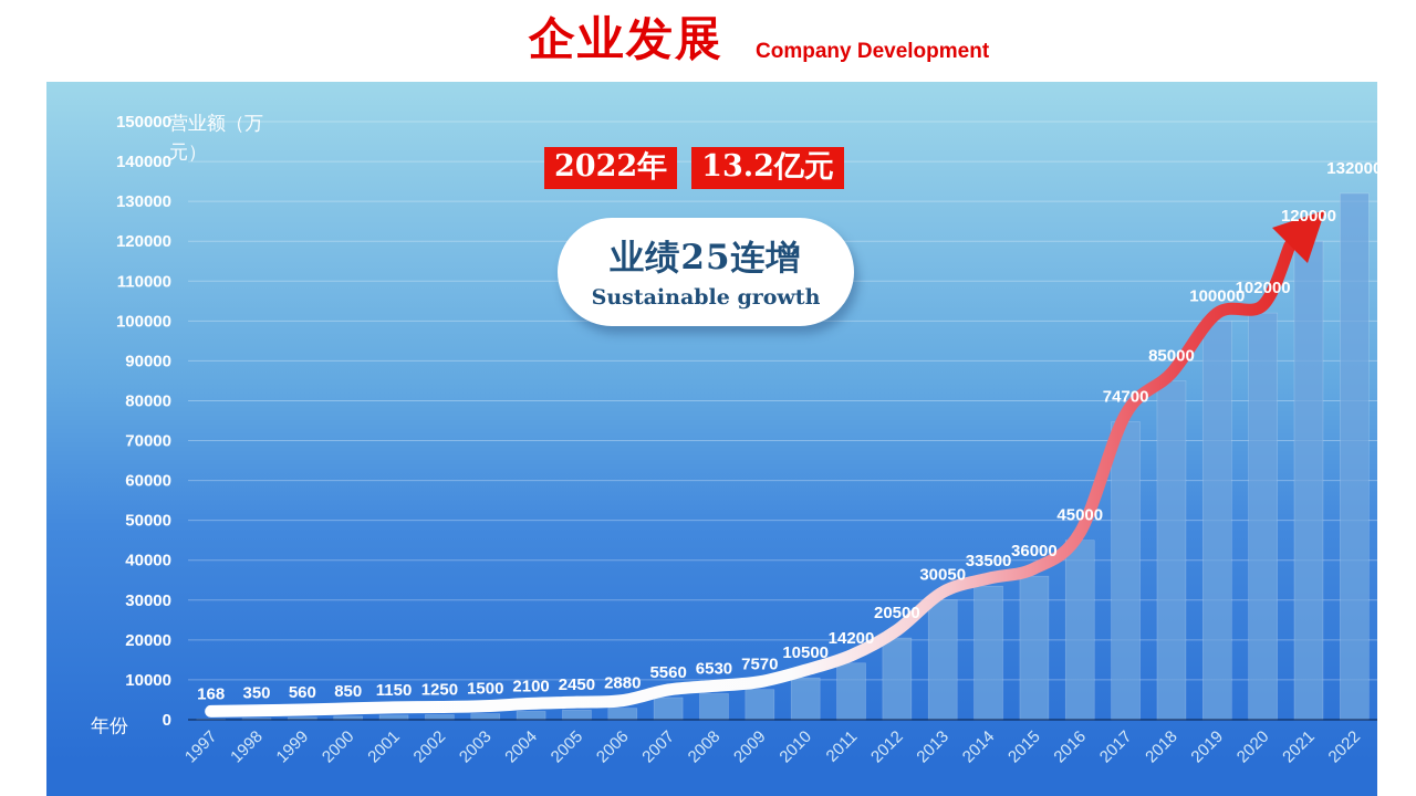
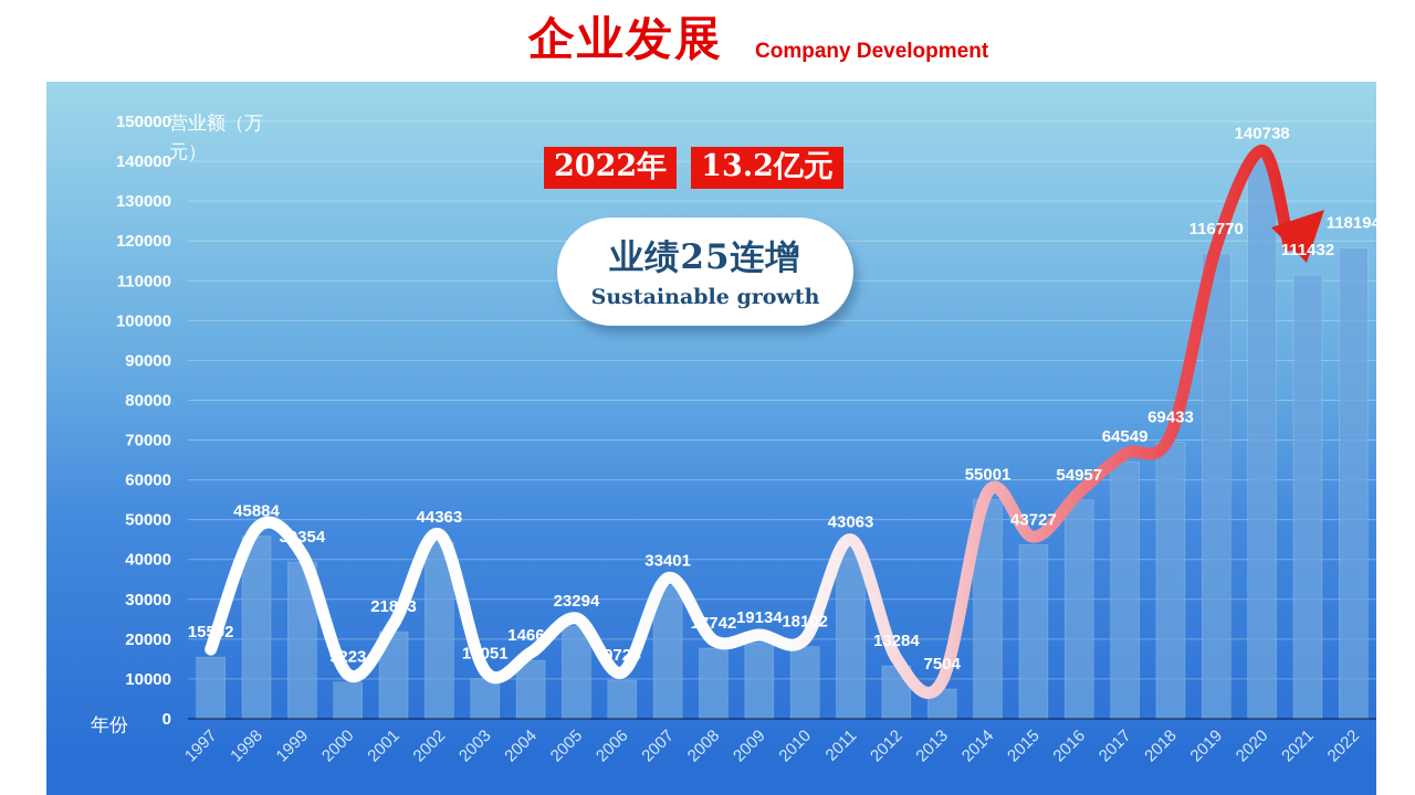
1997: 168 -> 15502
1998: 350 -> 45884
1999: 560 -> 39354
2000: 850 -> 9223
2001: 1150 -> 21873
2002: 1250 -> 44363
2003: 1500 -> 10051
2004: 2100 -> 14664
2005: 2450 -> 23294
2006: 2880 -> 9724
2007: 5560 -> 33401
2008: 6530 -> 17742
2009: 7570 -> 19134
2010: 10500 -> 18102
2011: 14200 -> 43063
2012: 20500 -> 13284
2013: 30050 -> 7504
2014: 33500 -> 55001
2015: 36000 -> 43727
2016: 45000 -> 54957
2017: 74700 -> 64549
2018: 85000 -> 69433
2019: 100000 -> 116770
2020: 102000 -> 140738
2021: 120000 -> 111432
2022: 132000 -> 118194
